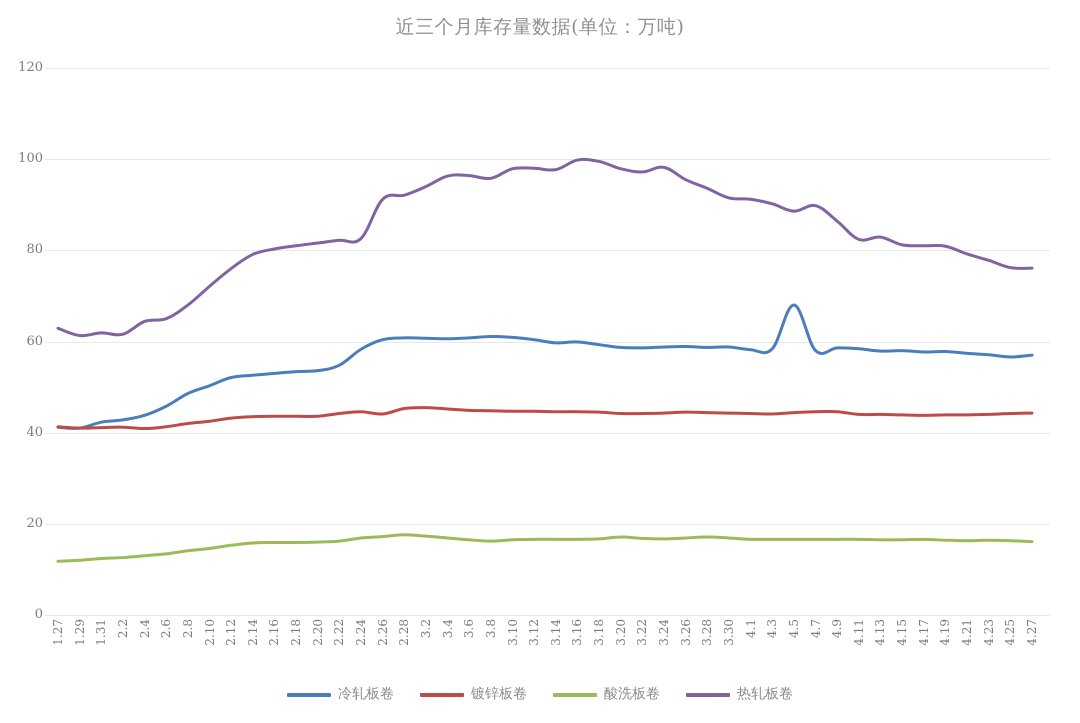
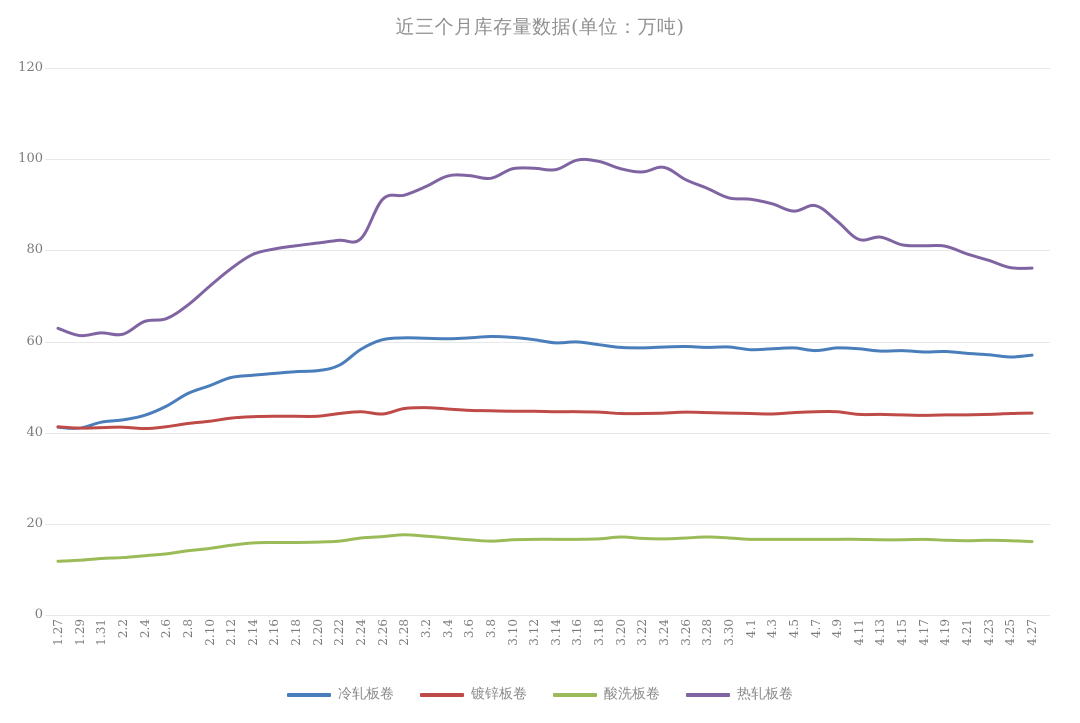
冷轧板卷/4.5: 68 -> 59
